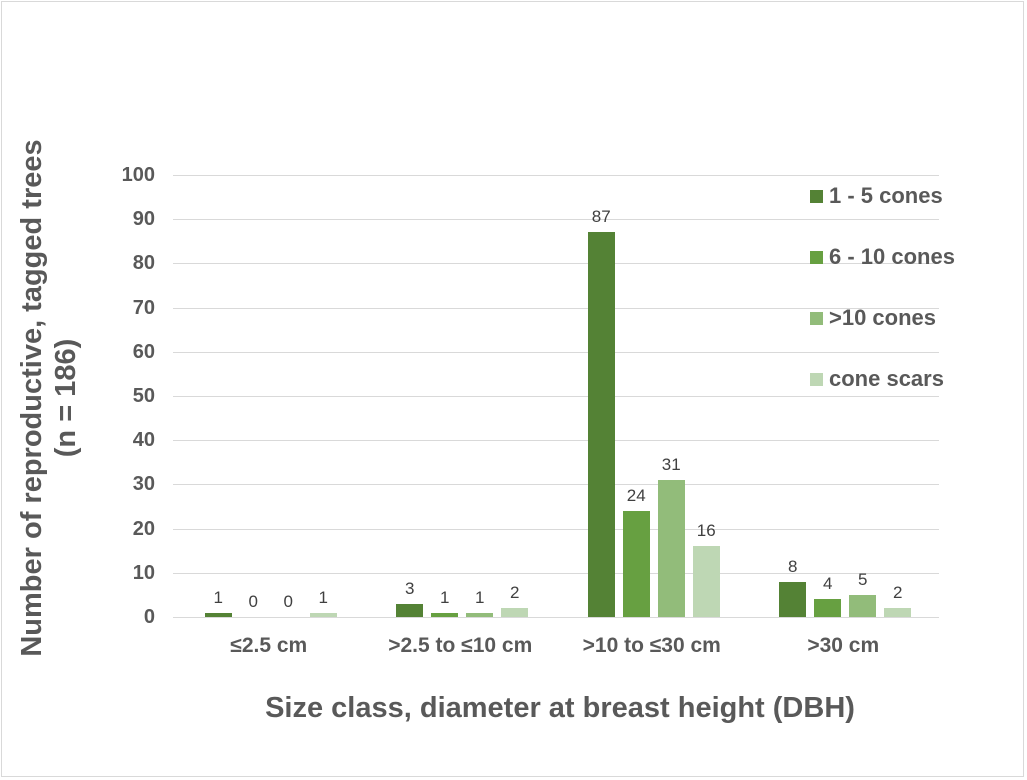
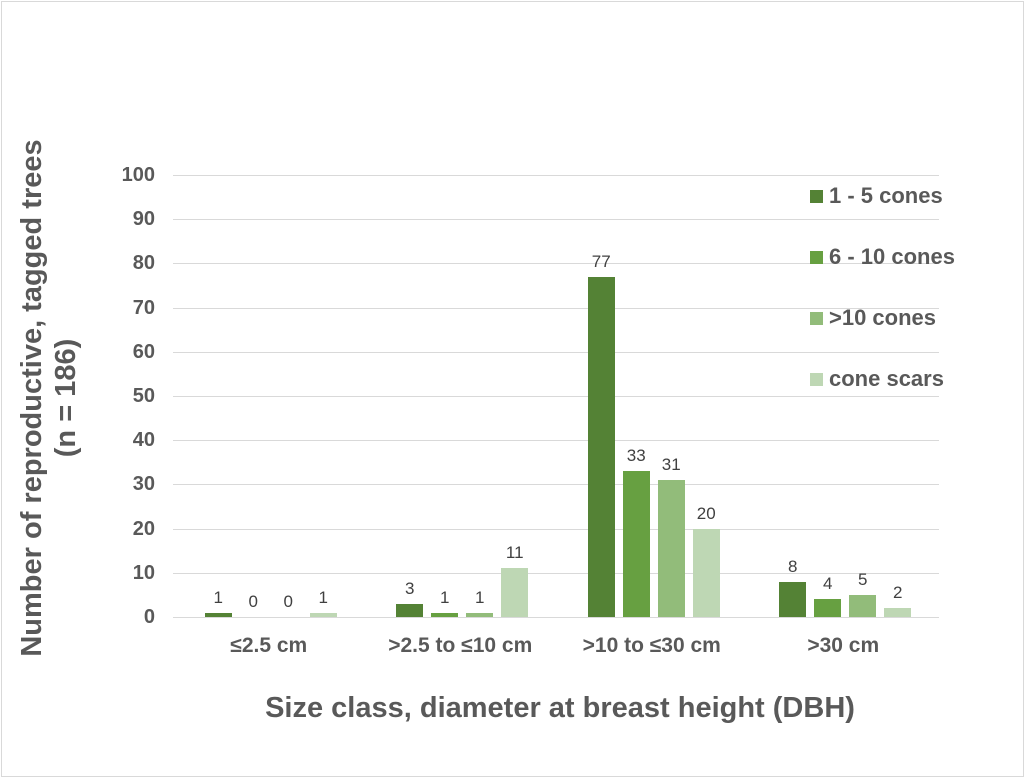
cone scars/>2.5 to ≤10 cm: 2 -> 11
1 - 5 cones/>10 to ≤30 cm: 87 -> 77
6 - 10 cones/>10 to ≤30 cm: 24 -> 33
cone scars/>10 to ≤30 cm: 16 -> 20
